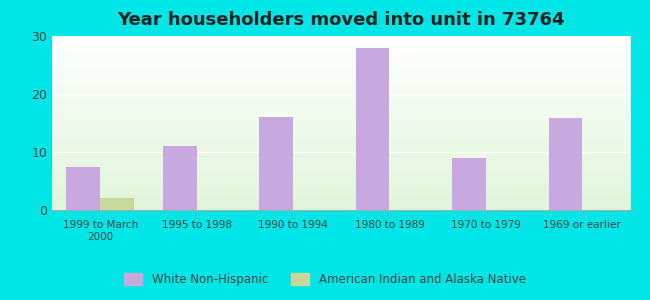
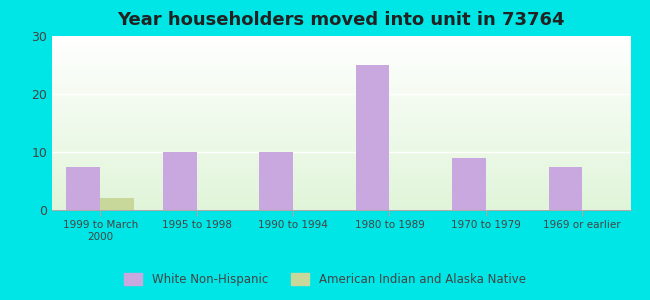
White Non-Hispanic/1995 to 1998: 11.0 -> 10.0
White Non-Hispanic/1990 to 1994: 16.0 -> 10.0
White Non-Hispanic/1980 to 1989: 28.0 -> 25.0
White Non-Hispanic/1969 or earlier: 15.8 -> 7.5
